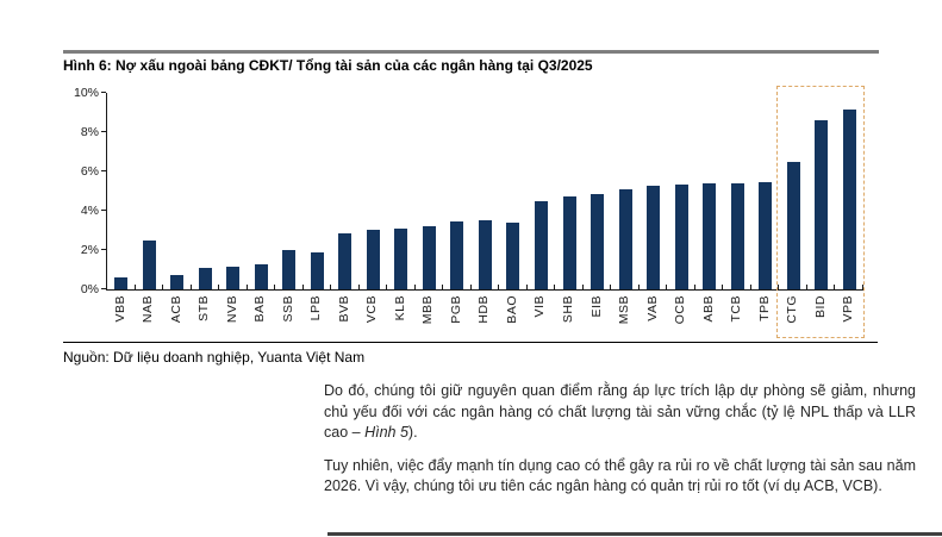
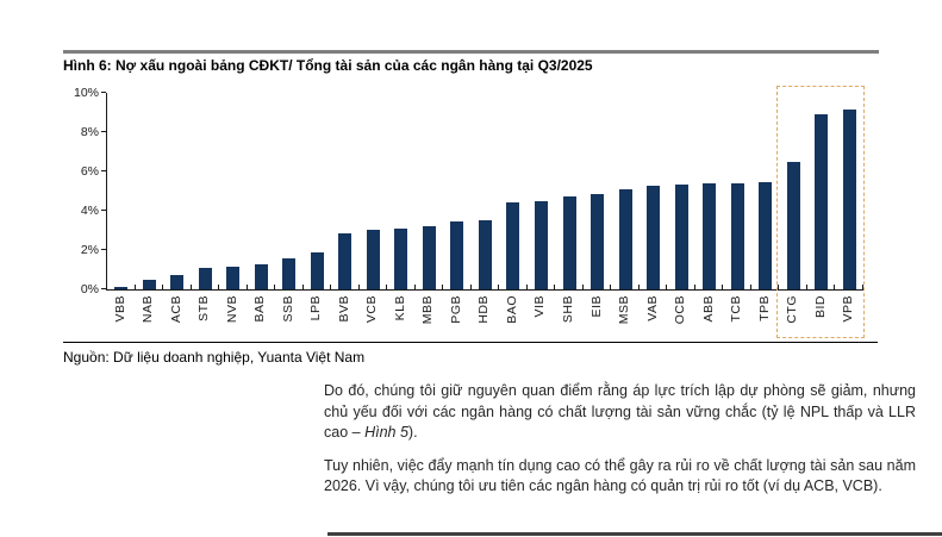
VBB: 0.6% -> 0.1%
NAB: 2.5% -> 0.5%
SSB: 2.0% -> 1.6%
BAO: 3.4% -> 4.4%
BID: 8.6% -> 8.9%
